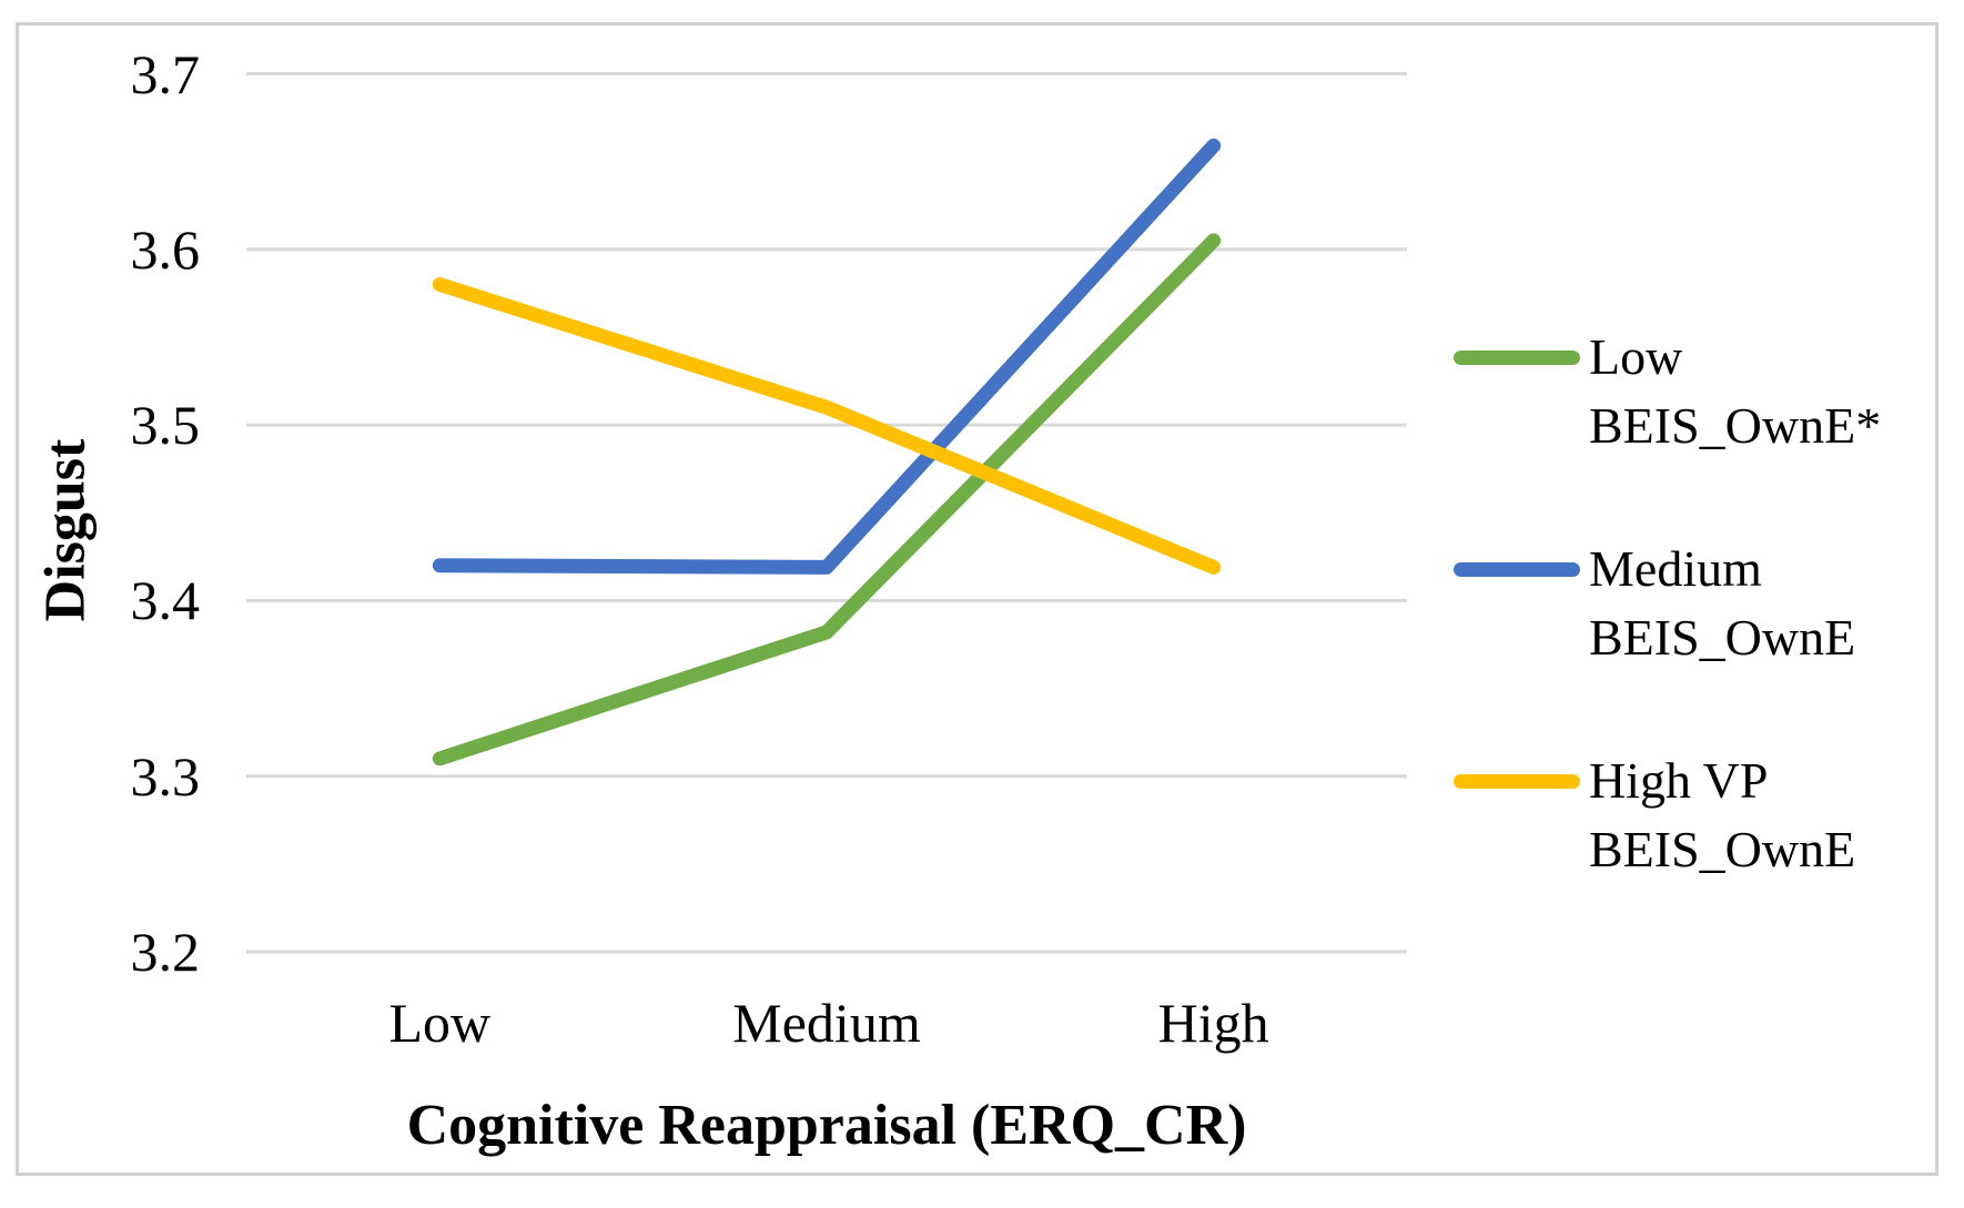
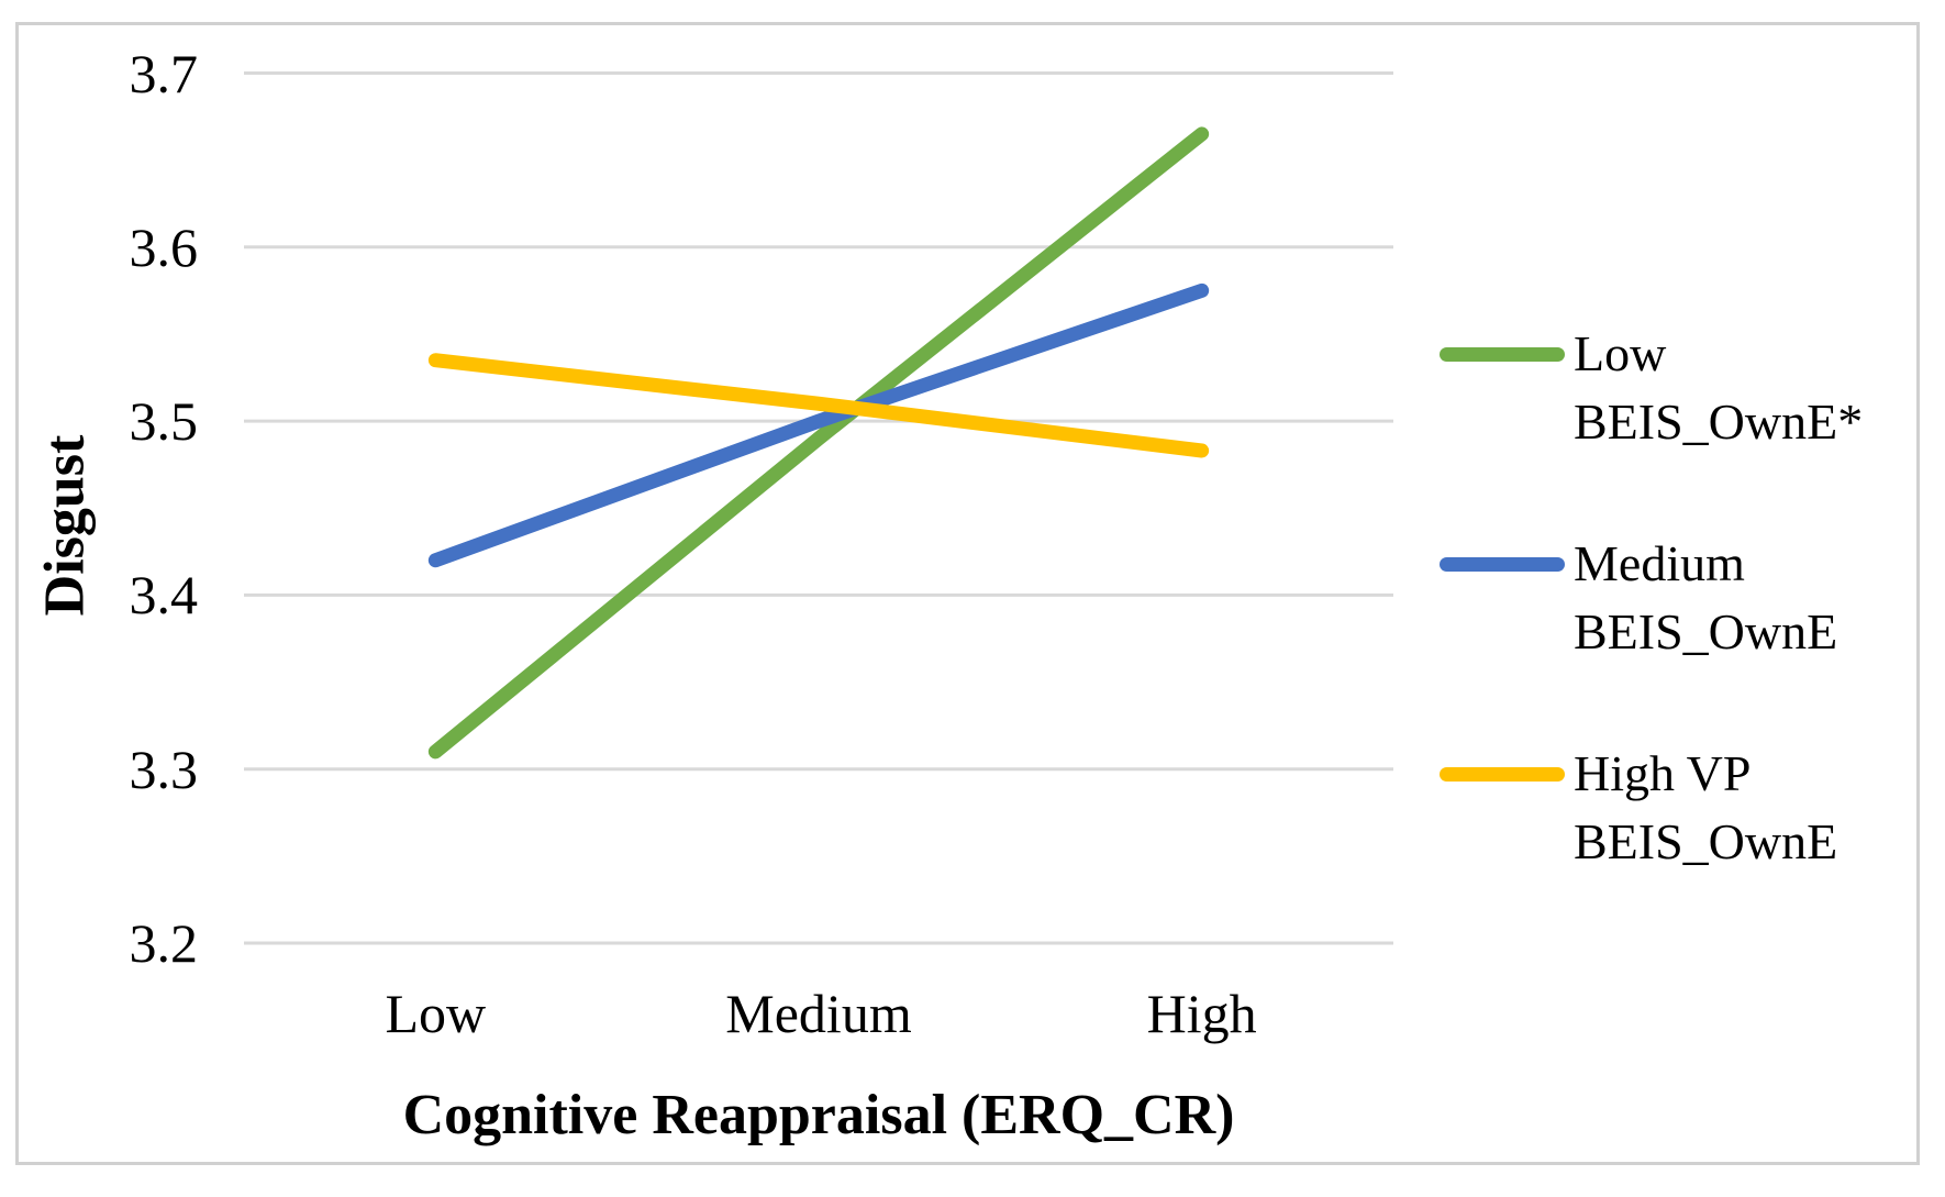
High VP BEIS_OwnE/Low: 3.580 -> 3.535
Low BEIS_OwnE*/Medium: 3.382 -> 3.490
Medium BEIS_OwnE/Medium: 3.419 -> 3.500
Low BEIS_OwnE*/High: 3.605 -> 3.665
Medium BEIS_OwnE/High: 3.659 -> 3.575
High VP BEIS_OwnE/High: 3.419 -> 3.483
